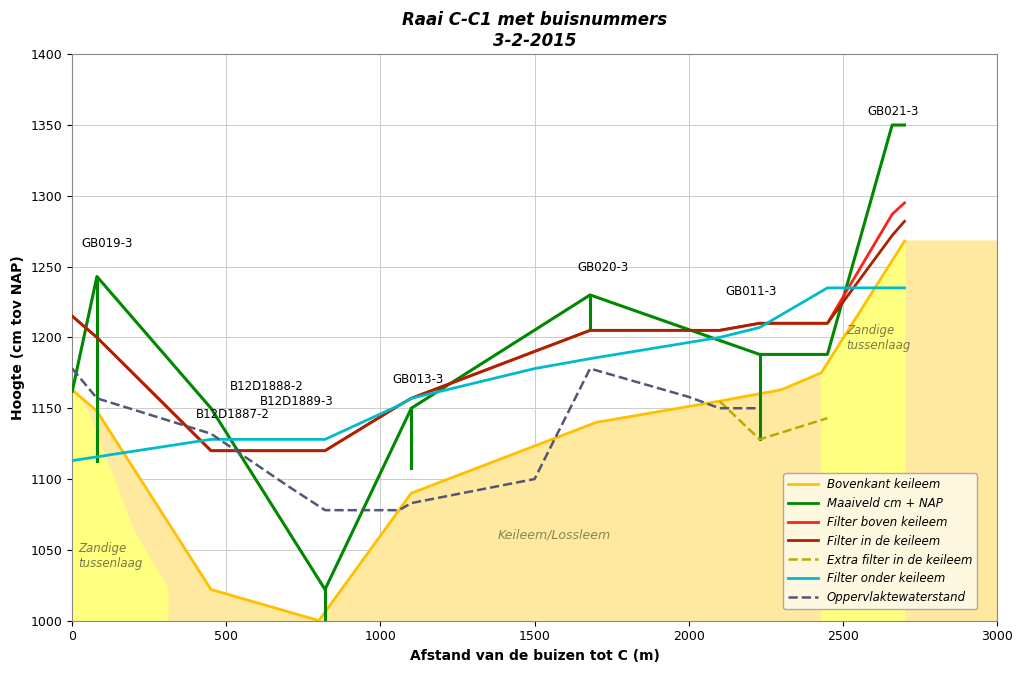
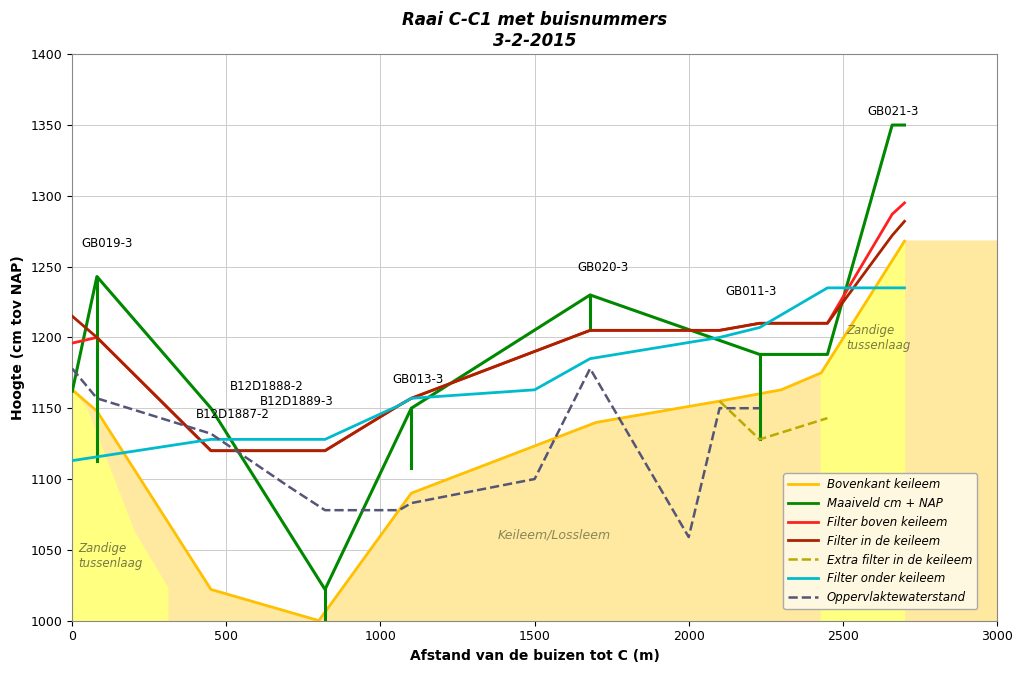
Filter boven keileem/0: 1215 -> 1196
Filter onder keileem/1500: 1178 -> 1163
Oppervlaktewaterstand/2000: 1158 -> 1059
